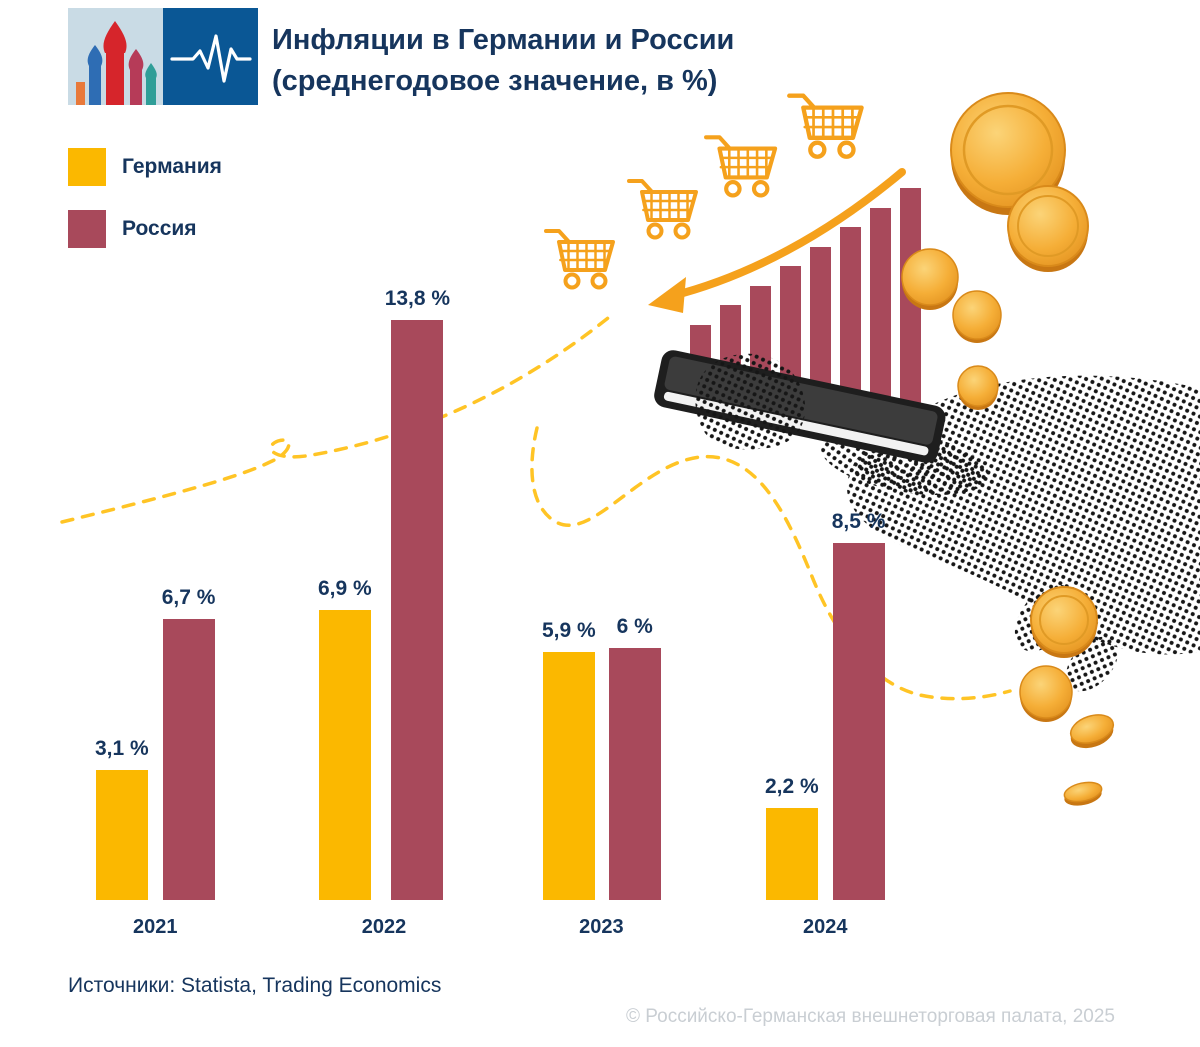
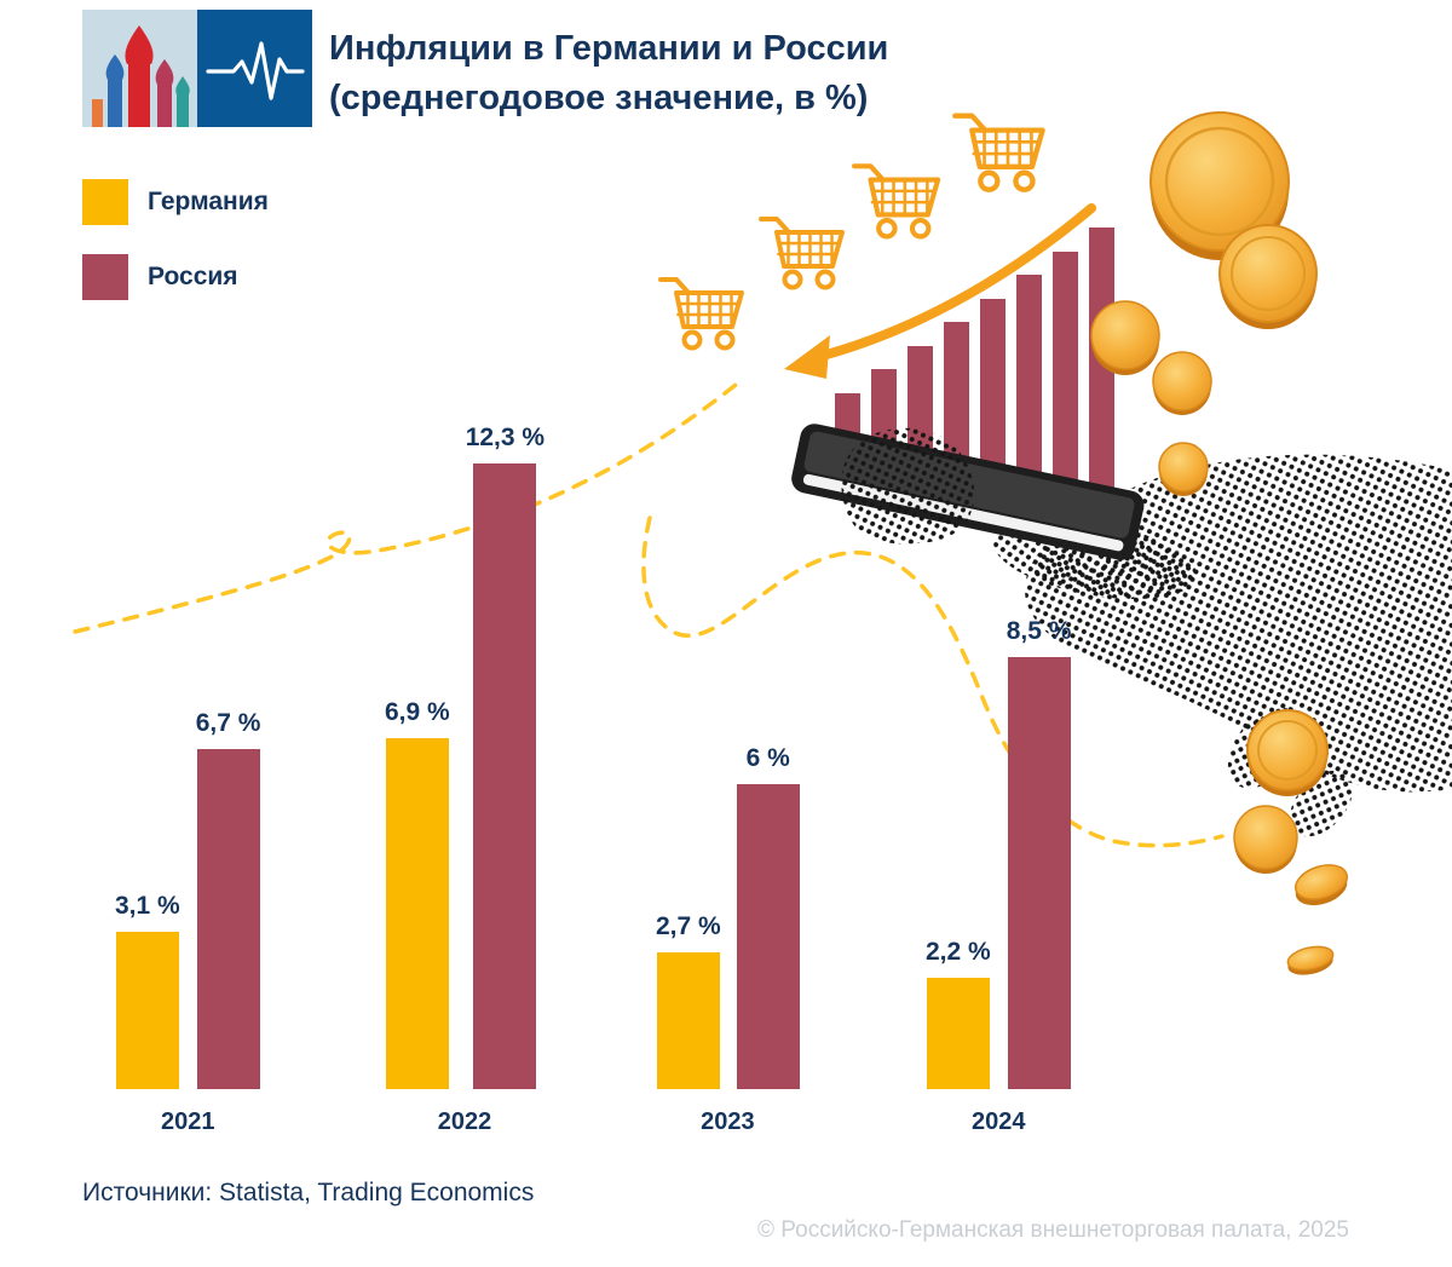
Россия/2022: 13,8 -> 12,3
Германия/2023: 5,9 -> 2,7
